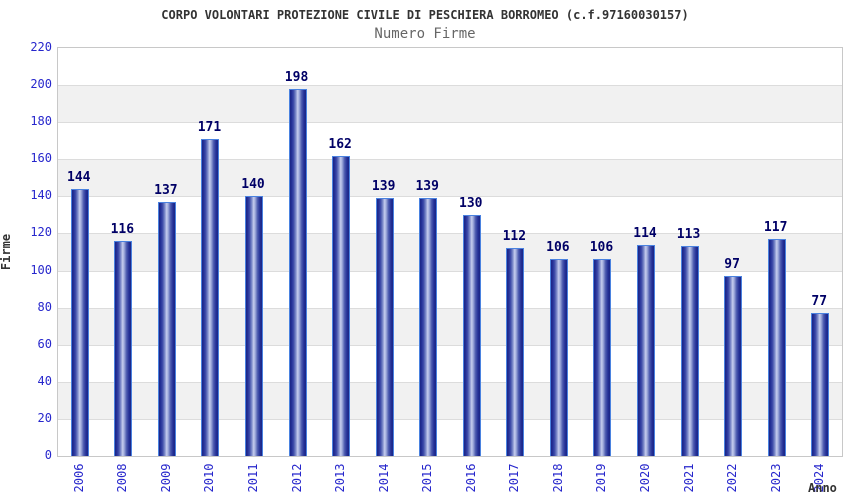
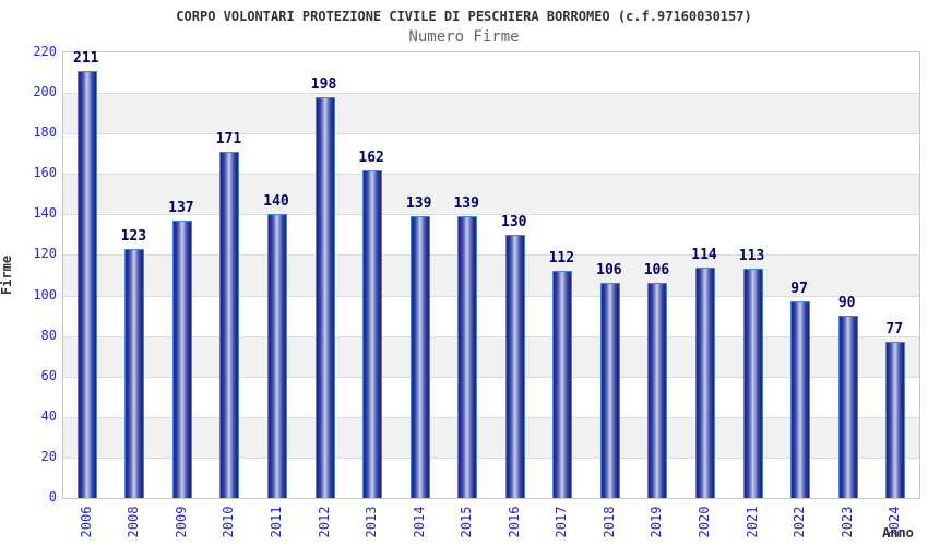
2006: 144 -> 211
2008: 116 -> 123
2023: 117 -> 90
